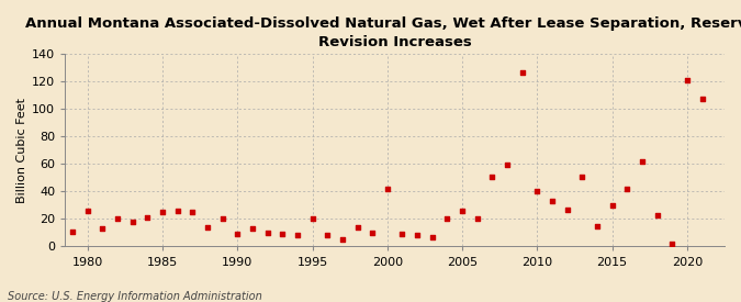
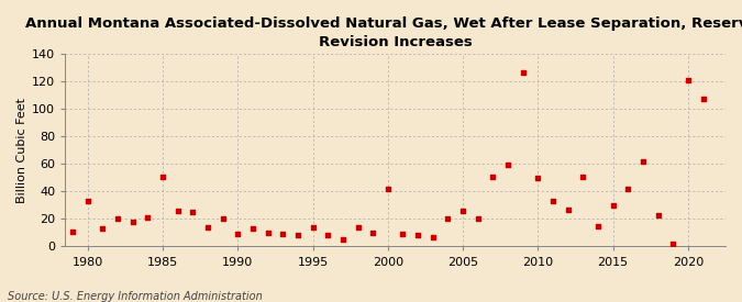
1980: 26 -> 33
1985: 25 -> 51
1995: 20 -> 14
2010: 40 -> 50
